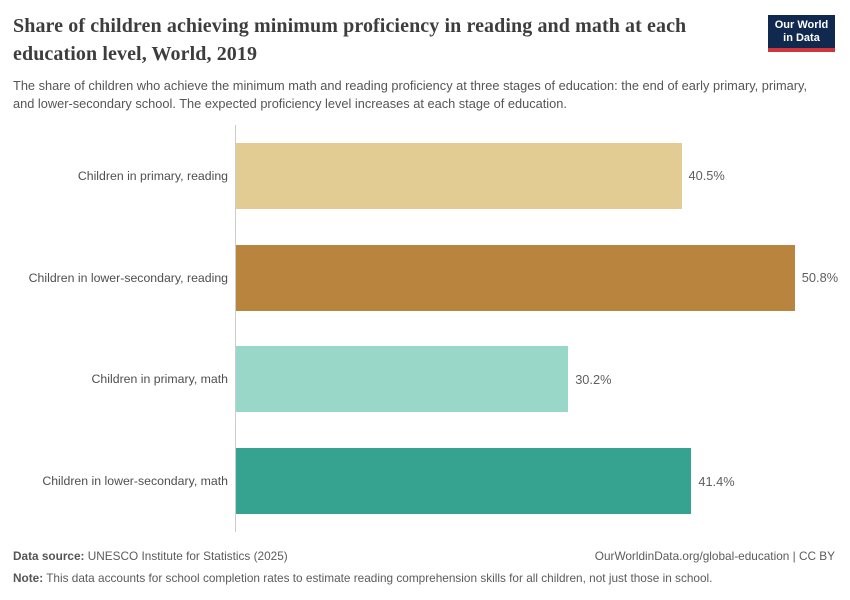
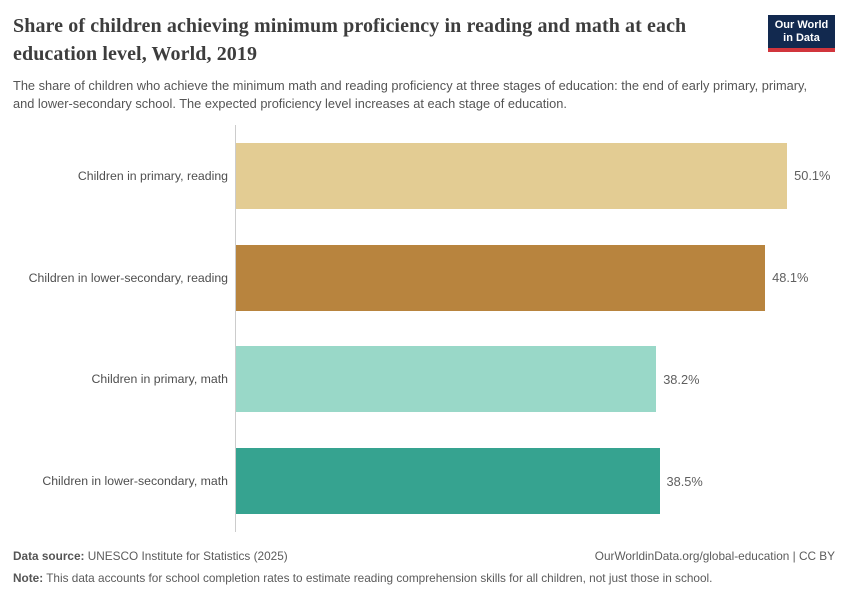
Children in primary, reading: 40.5% -> 50.1%
Children in lower-secondary, reading: 50.8% -> 48.1%
Children in primary, math: 30.2% -> 38.2%
Children in lower-secondary, math: 41.4% -> 38.5%
